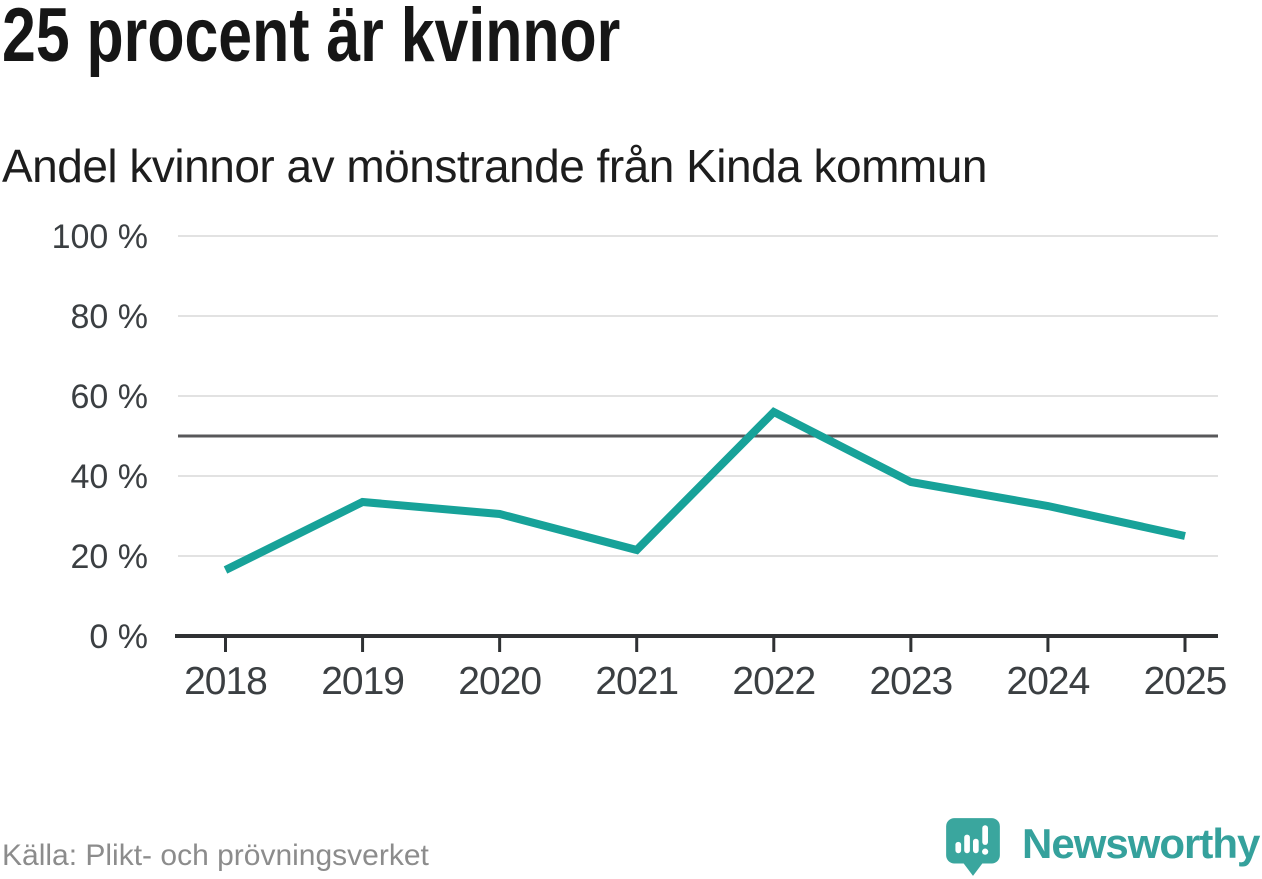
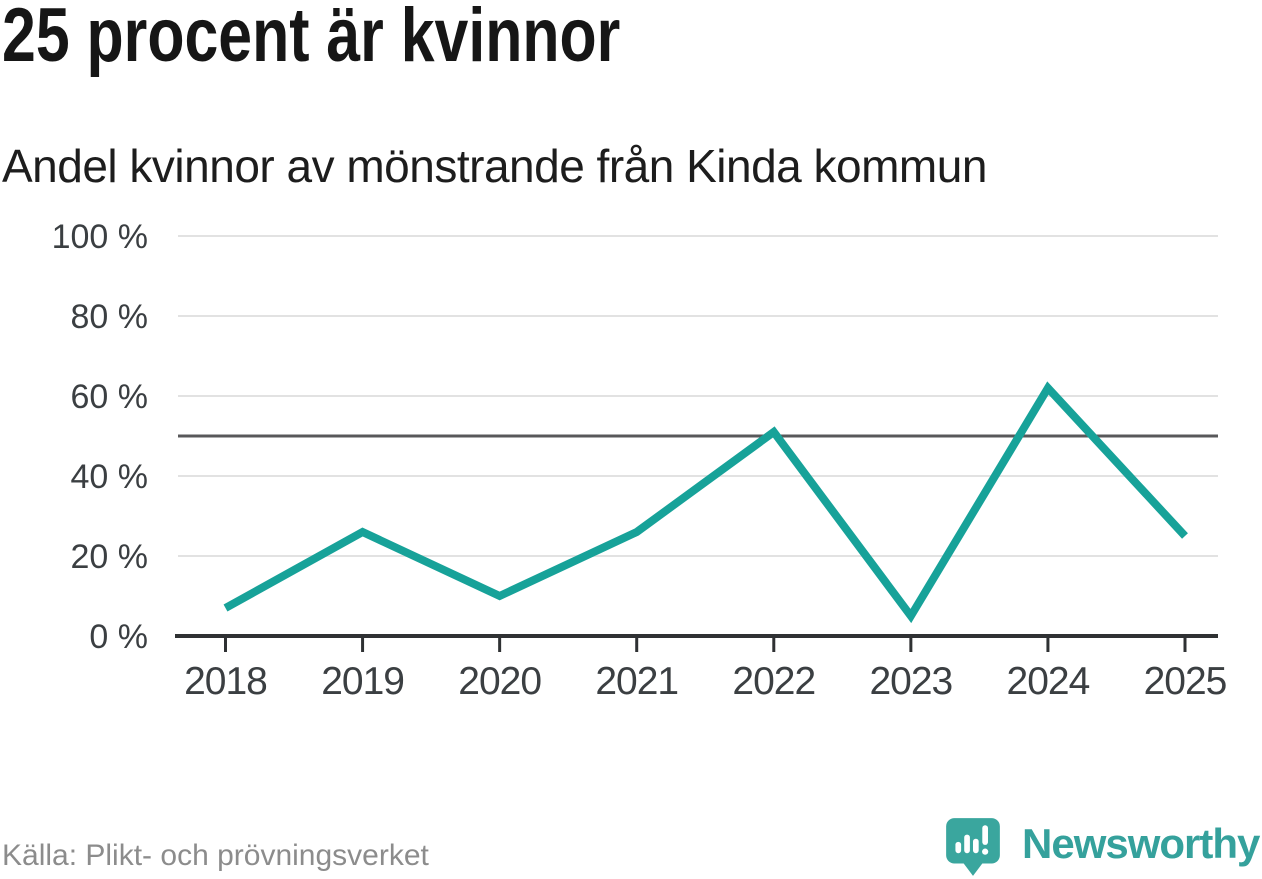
2018: 16% -> 7%
2019: 34% -> 26%
2020: 30% -> 10%
2021: 22% -> 26%
2022: 56% -> 51%
2023: 38% -> 5%
2024: 32% -> 62%
